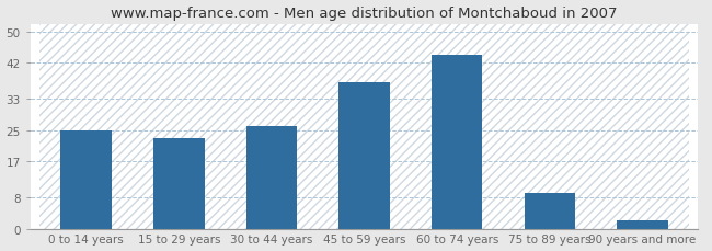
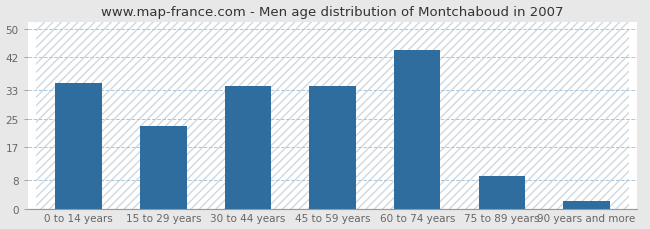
0 to 14 years: 25 -> 35
30 to 44 years: 26 -> 34
45 to 59 years: 37 -> 34
